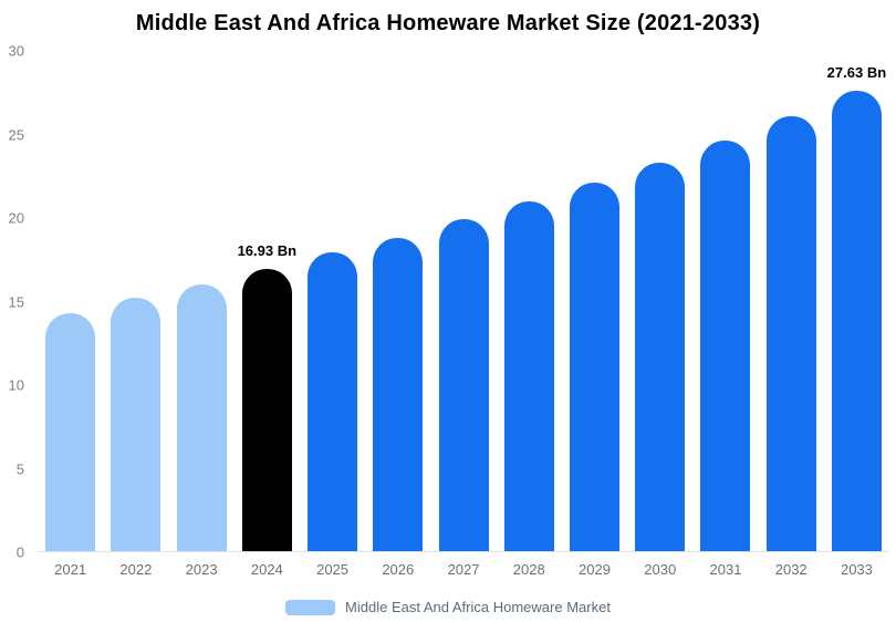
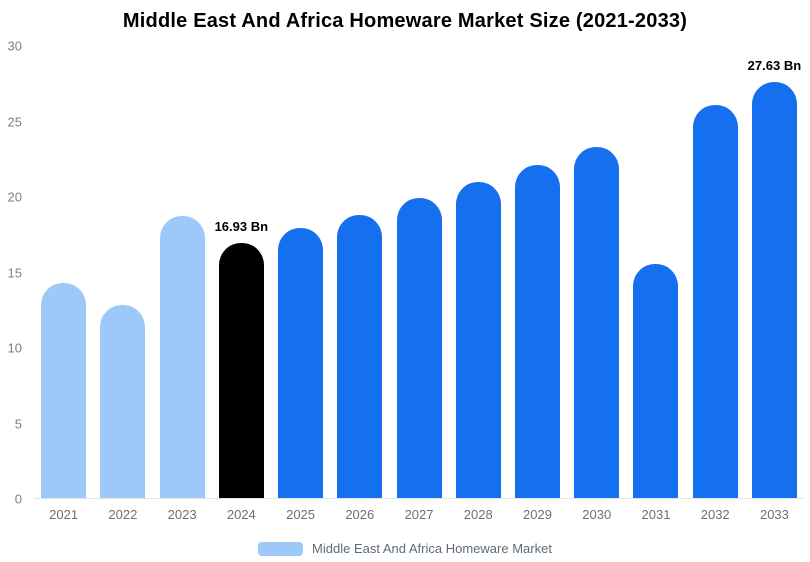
2022: 15.2 -> 12.8
2023: 16.0 -> 18.7
2031: 24.6 -> 15.5
